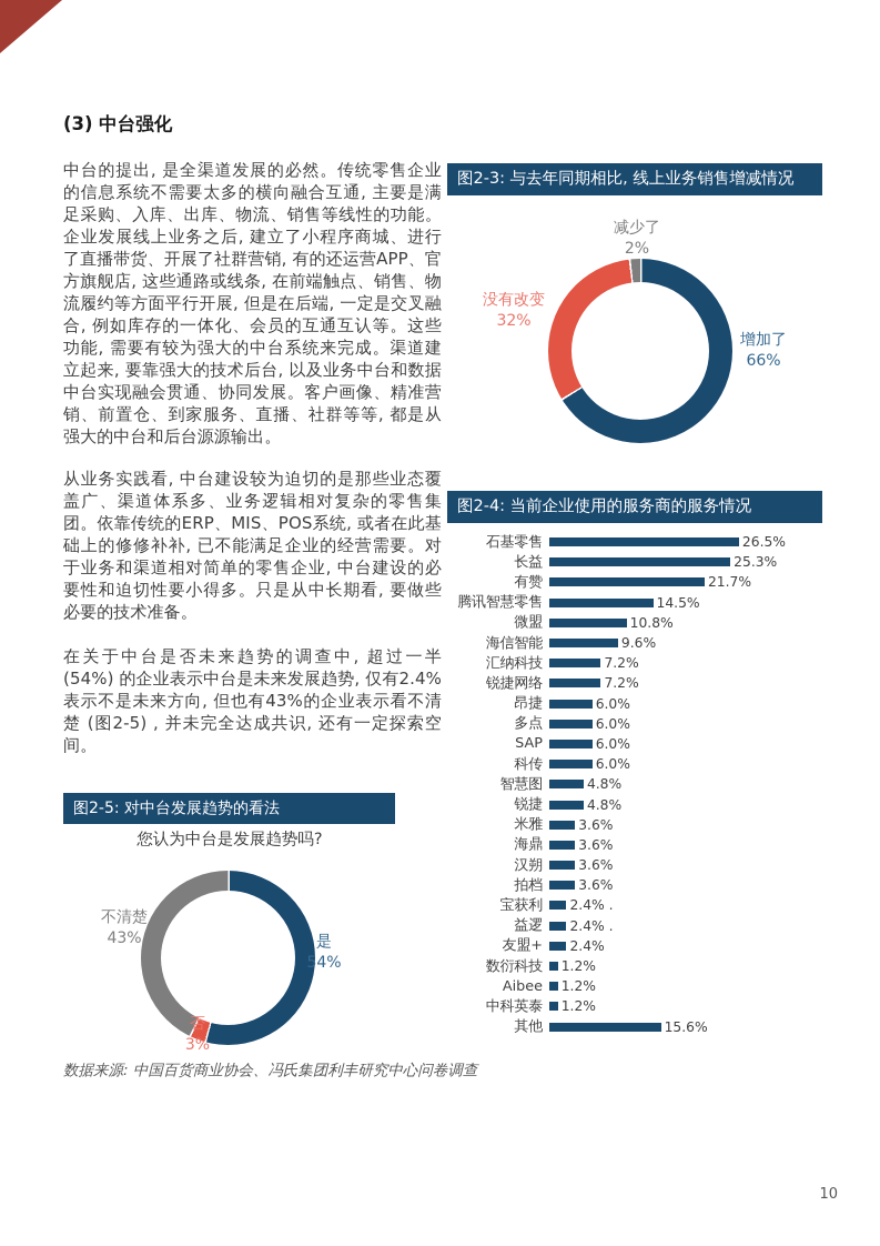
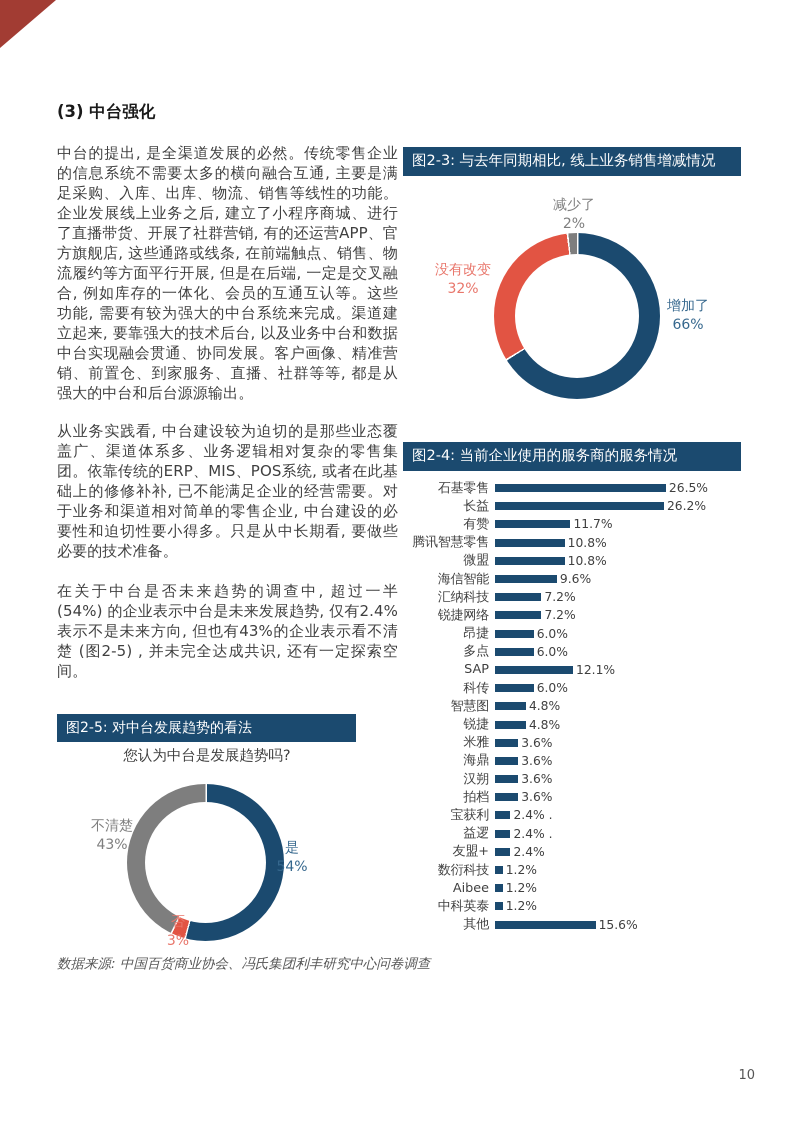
图2-4: 当前企业使用的服务商的服务情况/长益: 25.3% -> 26.2%
图2-4: 当前企业使用的服务商的服务情况/有赞: 21.7% -> 11.7%
图2-4: 当前企业使用的服务商的服务情况/腾讯智慧零售: 14.5% -> 10.8%
图2-4: 当前企业使用的服务商的服务情况/SAP: 6.0% -> 12.1%
